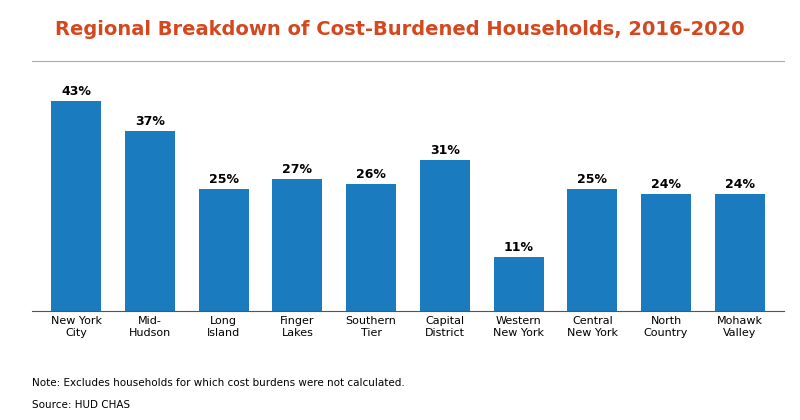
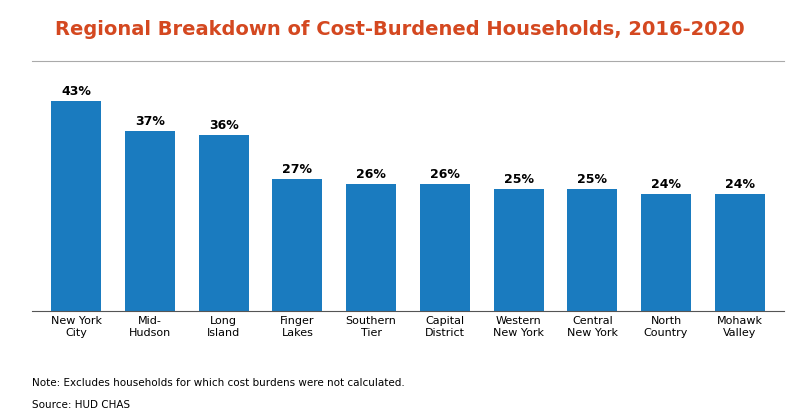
Long Island: 25% -> 36%
Capital District: 31% -> 26%
Western New York: 11% -> 25%
